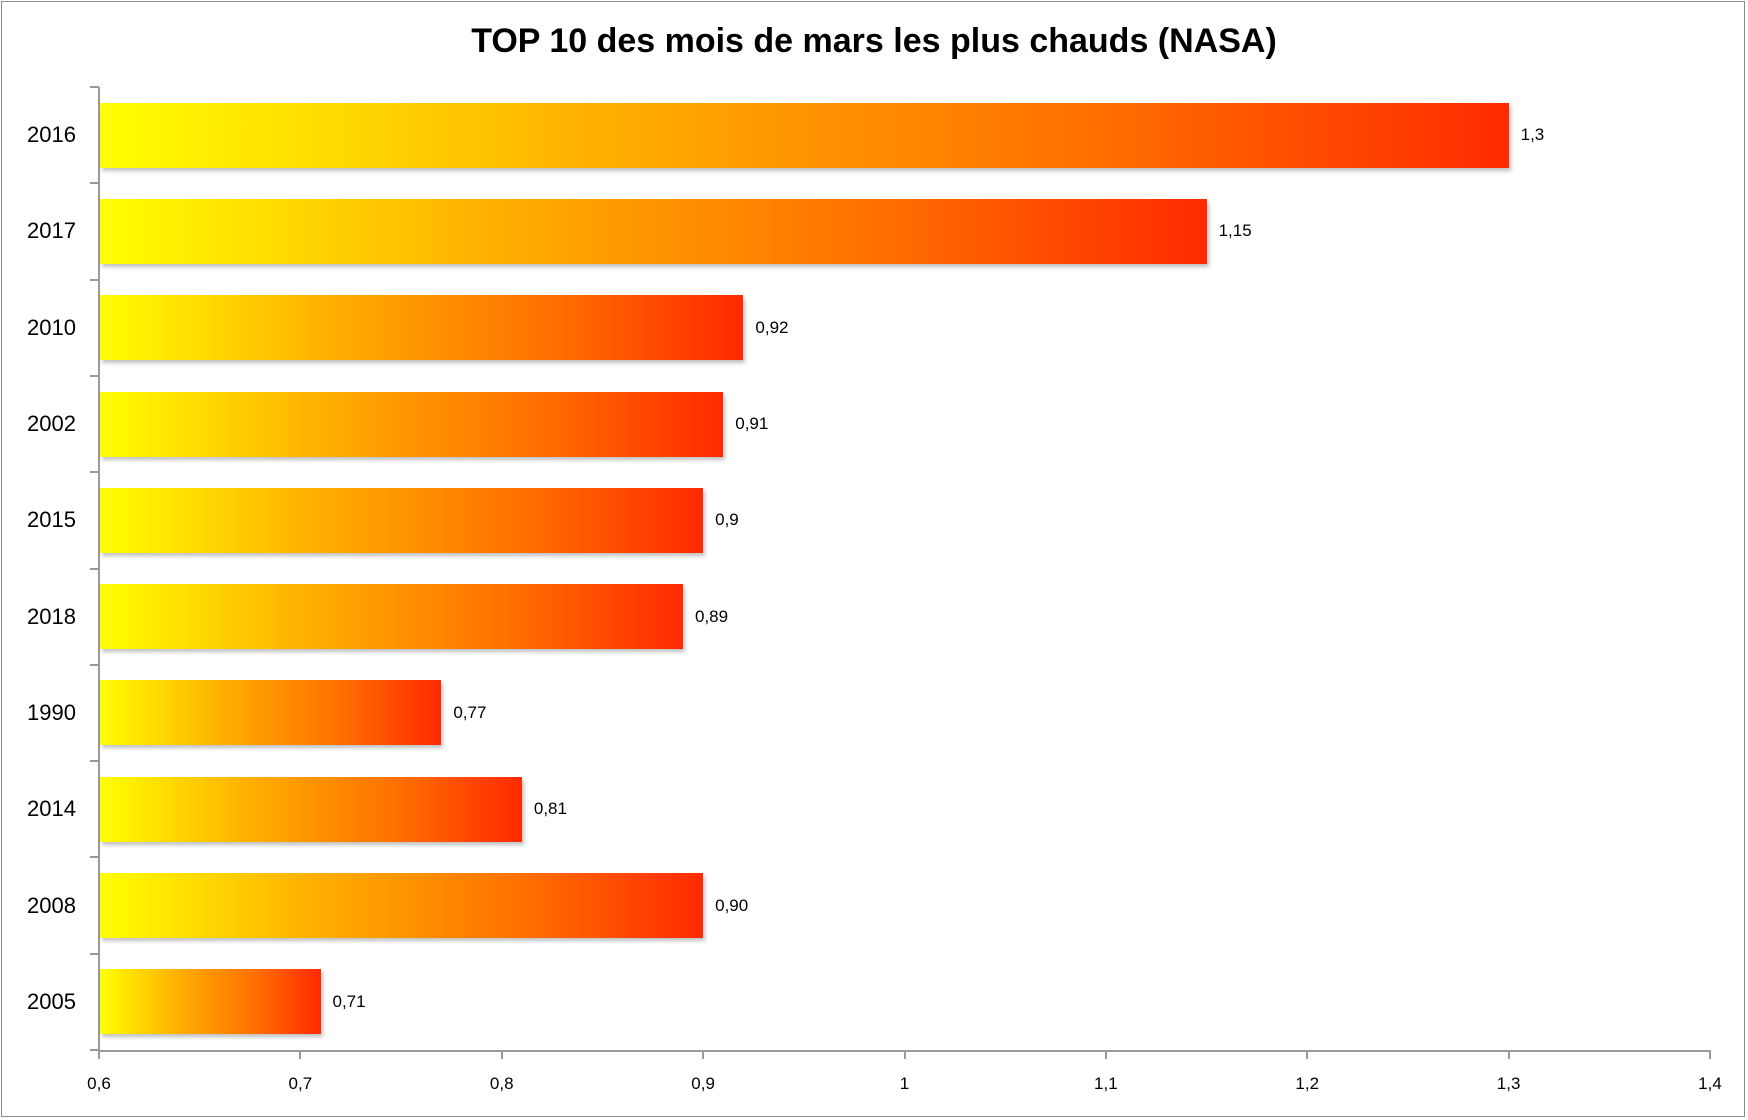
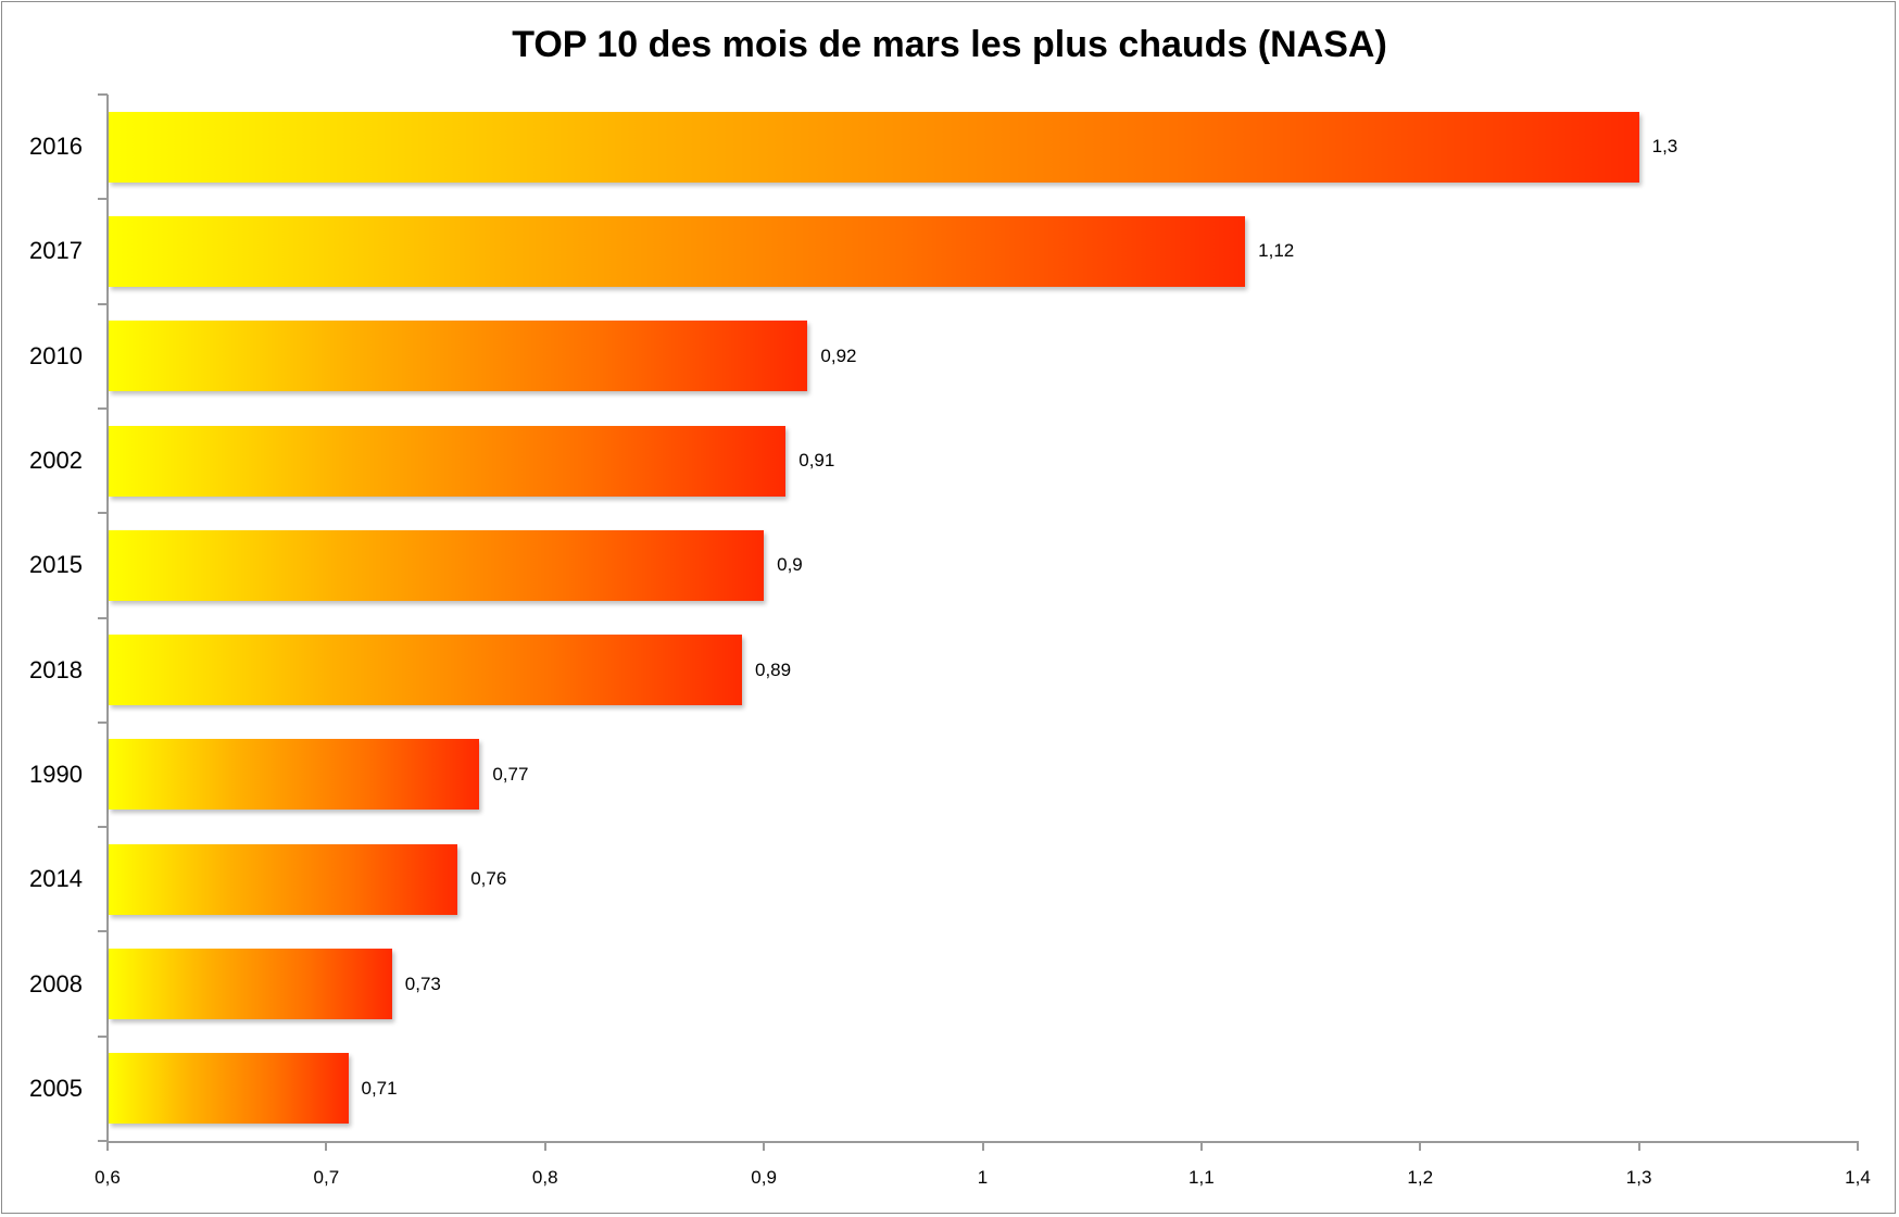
2017: 1,15 -> 1,12
2014: 0,81 -> 0,76
2008: 0,90 -> 0,73
